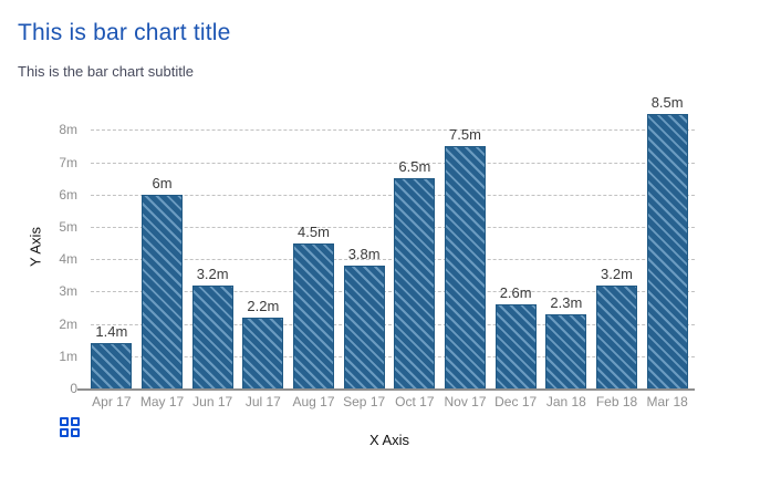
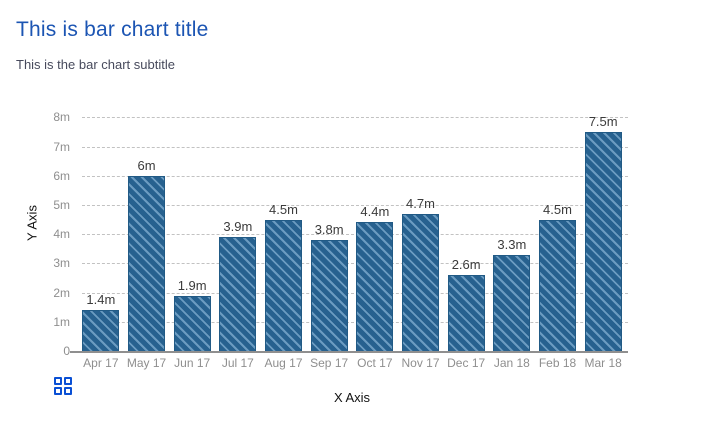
Jun 17: 3.2m -> 1.9m
Jul 17: 2.2m -> 3.9m
Oct 17: 6.5m -> 4.4m
Nov 17: 7.5m -> 4.7m
Jan 18: 2.3m -> 3.3m
Feb 18: 3.2m -> 4.5m
Mar 18: 8.5m -> 7.5m
